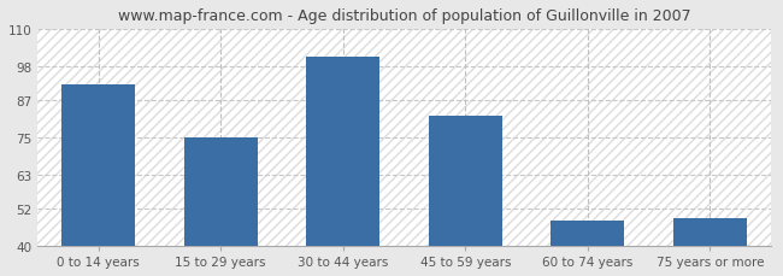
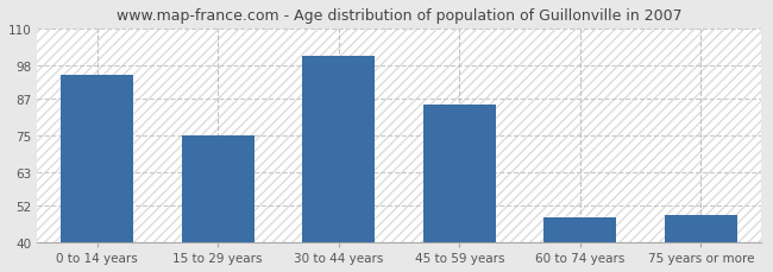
0 to 14 years: 92 -> 95
45 to 59 years: 82 -> 85
